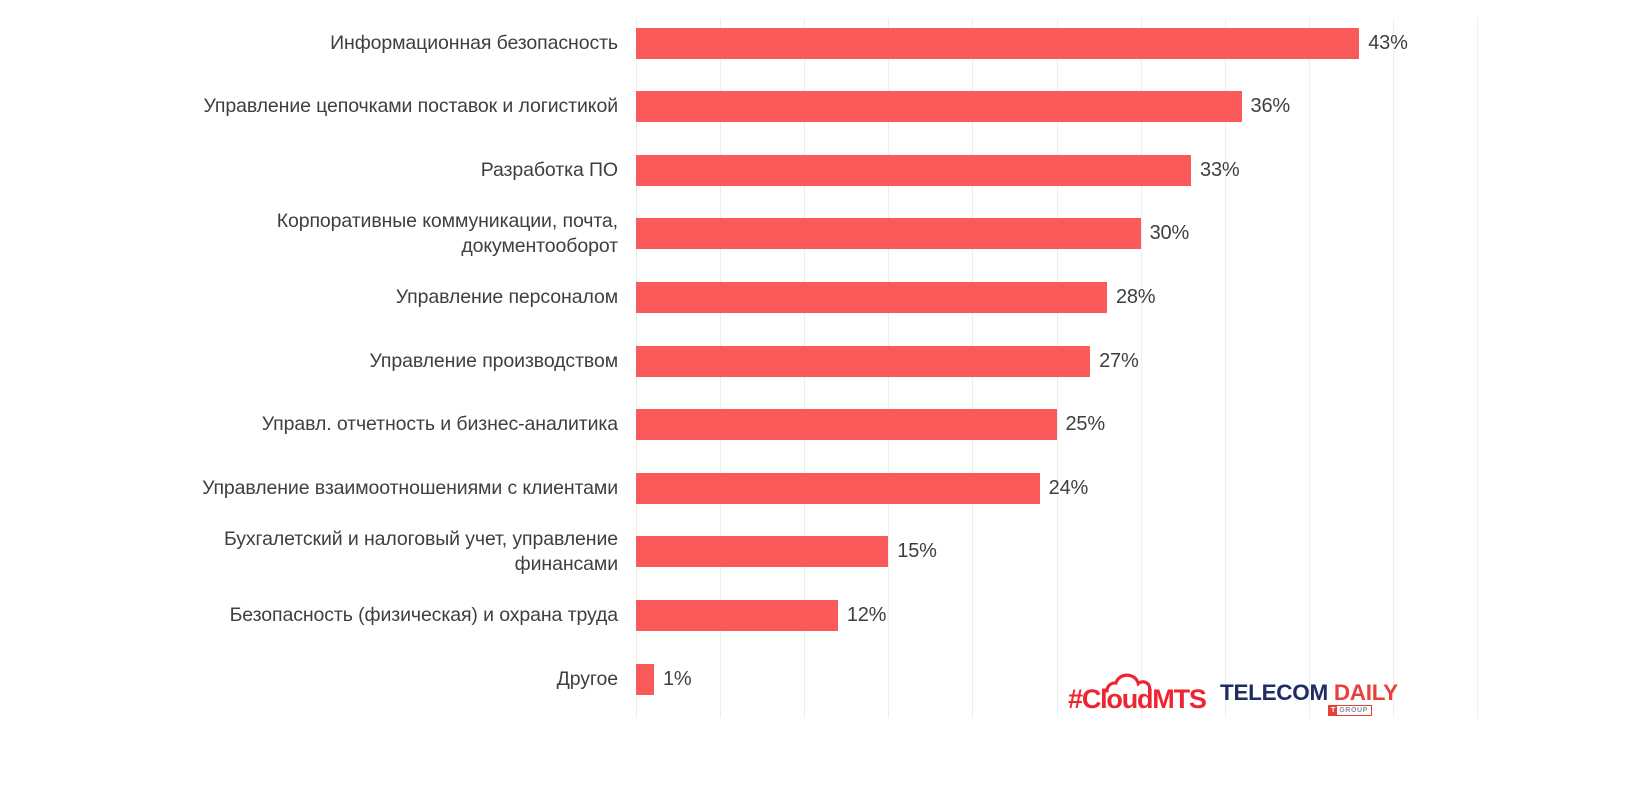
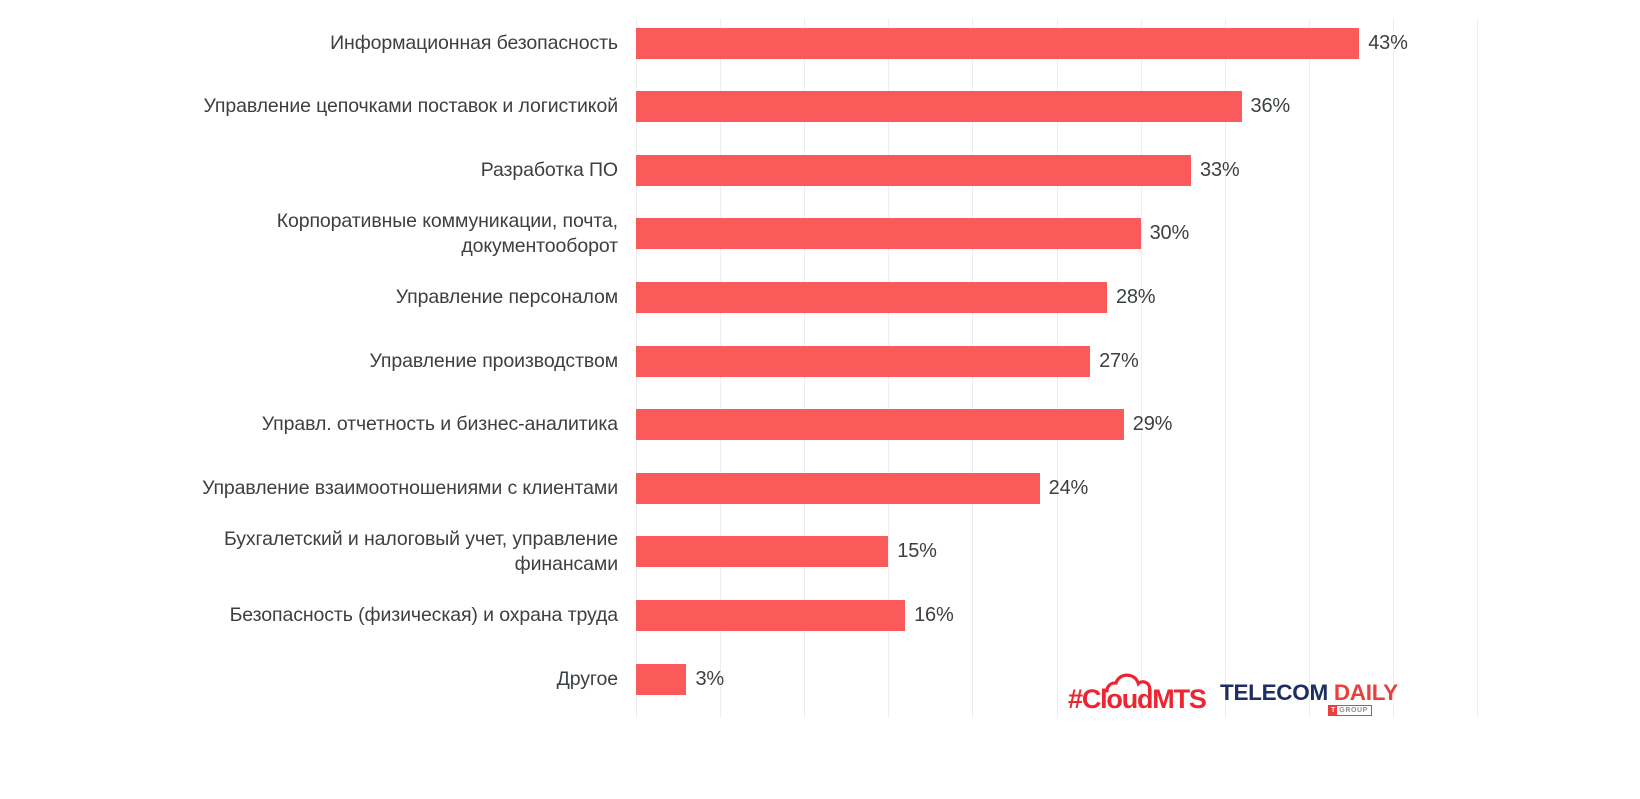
Управл. отчетность и бизнес-аналитика: 25% -> 29%
Безопасность (физическая) и охрана труда: 12% -> 16%
Другое: 1% -> 3%
